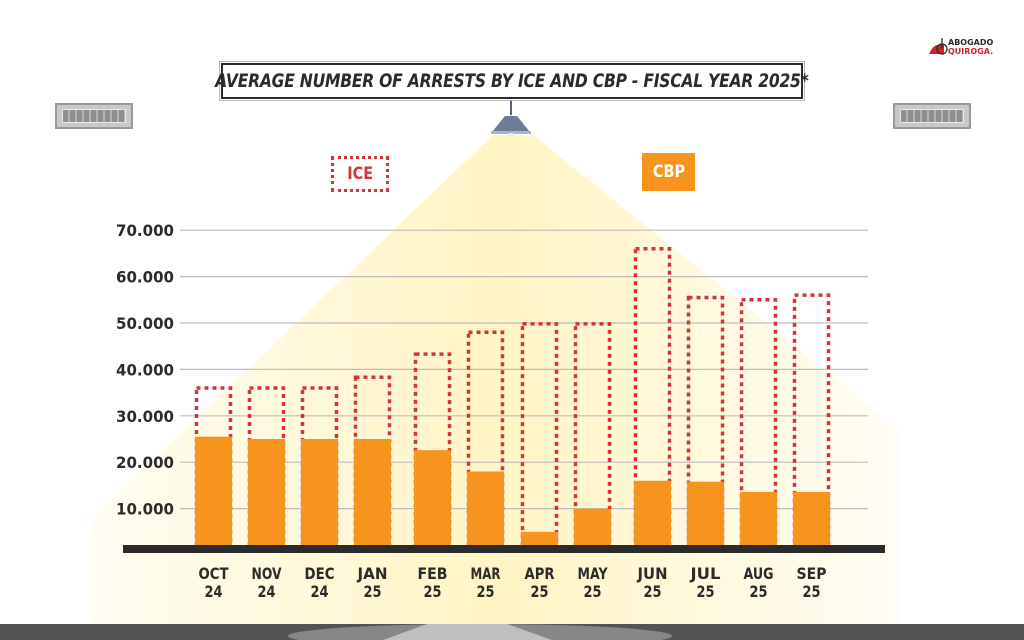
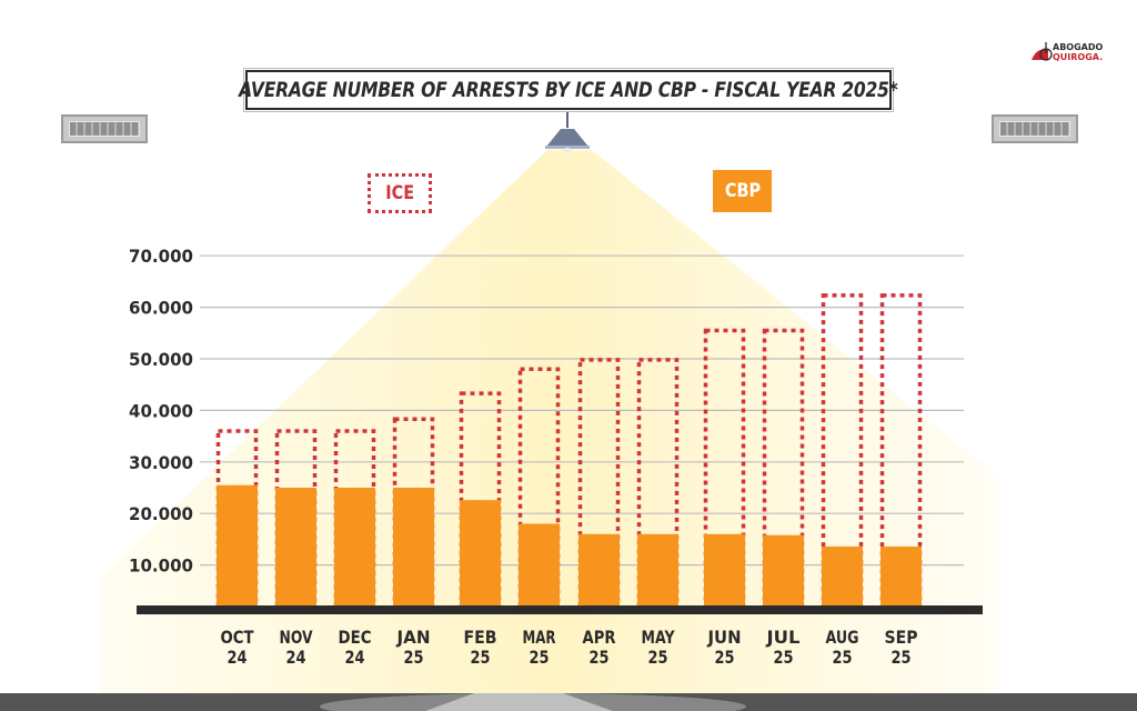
CBP/APR 25: 5000 -> 16000
CBP/MAY 25: 10000 -> 16000
ICE/JUN 25: 66000 -> 56000
ICE/AUG 25: 55000 -> 62000
ICE/SEP 25: 56000 -> 62000
